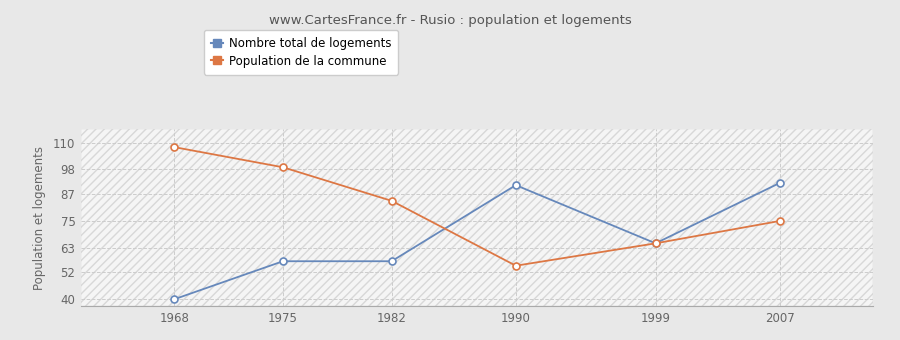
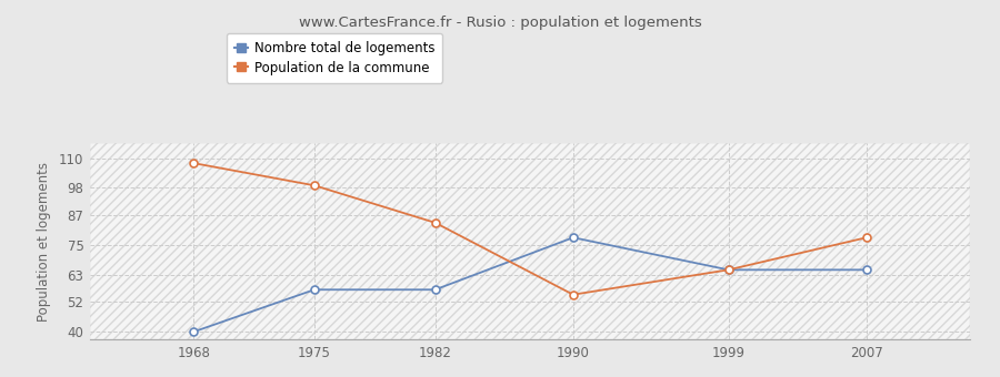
Nombre total de logements/1990: 91 -> 78
Nombre total de logements/2007: 92 -> 65
Population de la commune/2007: 75 -> 78
